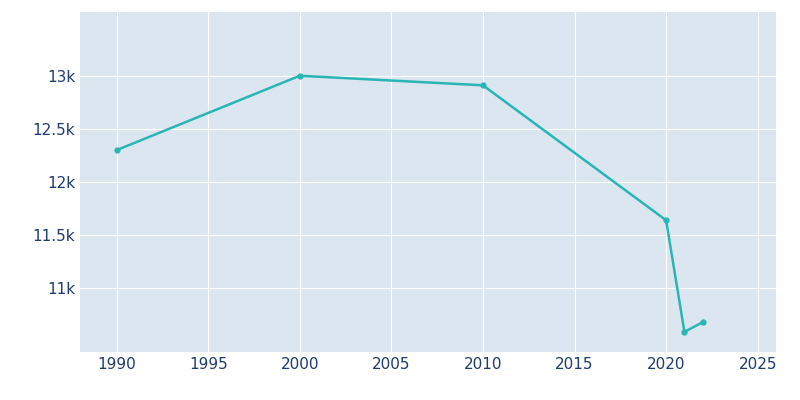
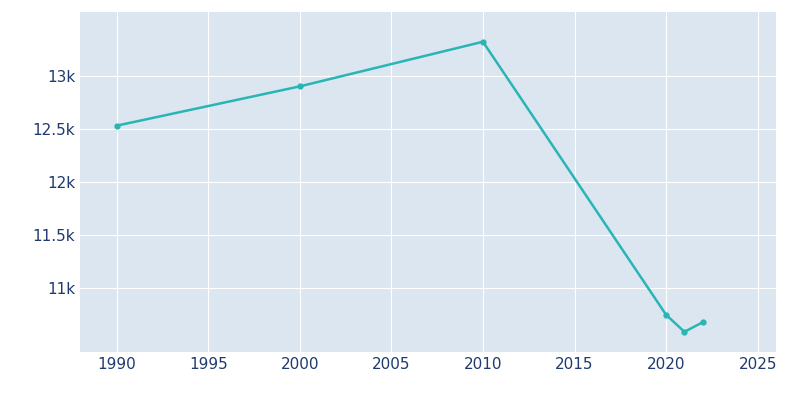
1990: 12.30k -> 12.53k
2000: 13.00k -> 12.90k
2010: 12.91k -> 13.32k
2020: 11.64k -> 10.75k
